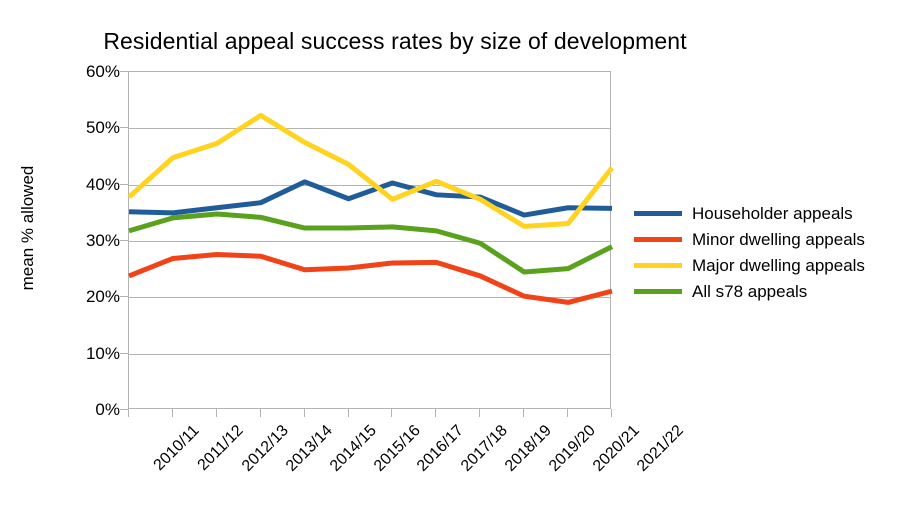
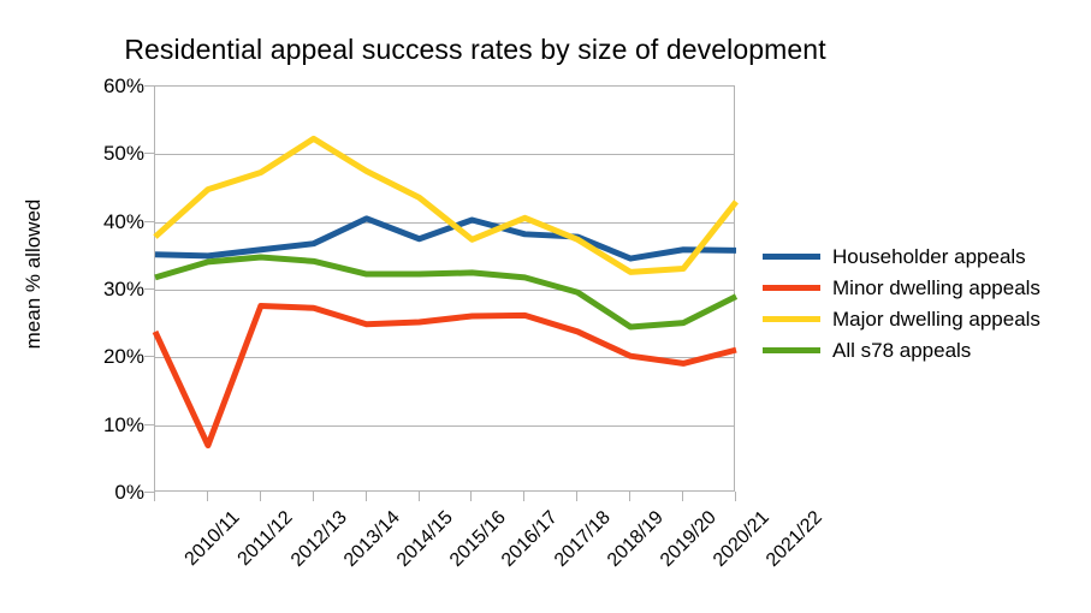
Minor dwelling appeals/2011/12: 27% -> 7%
